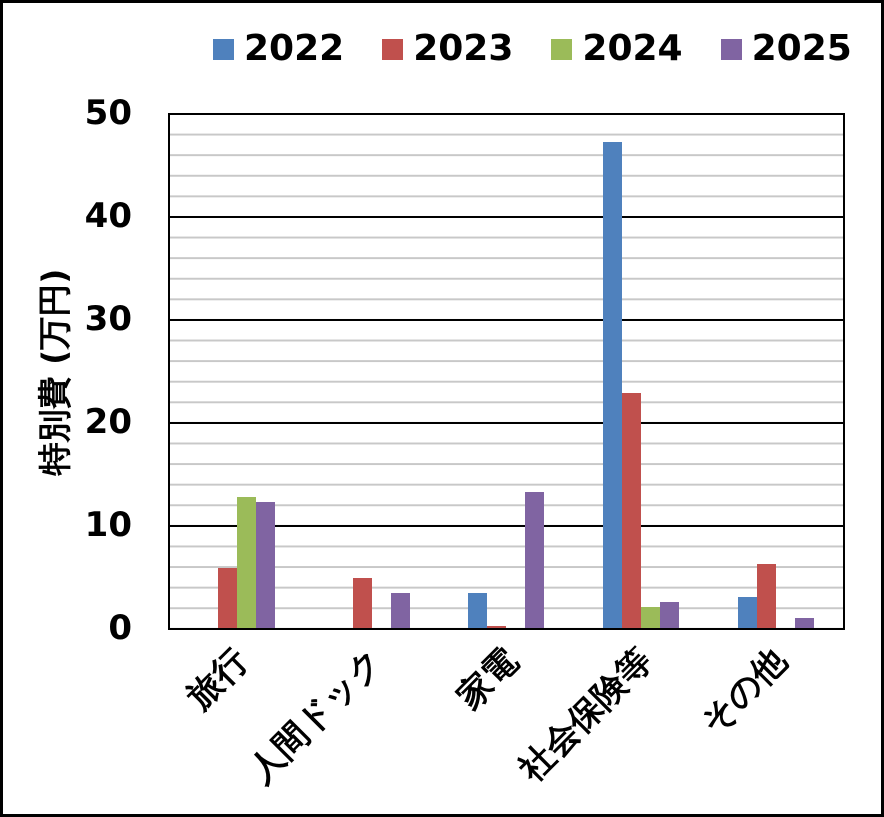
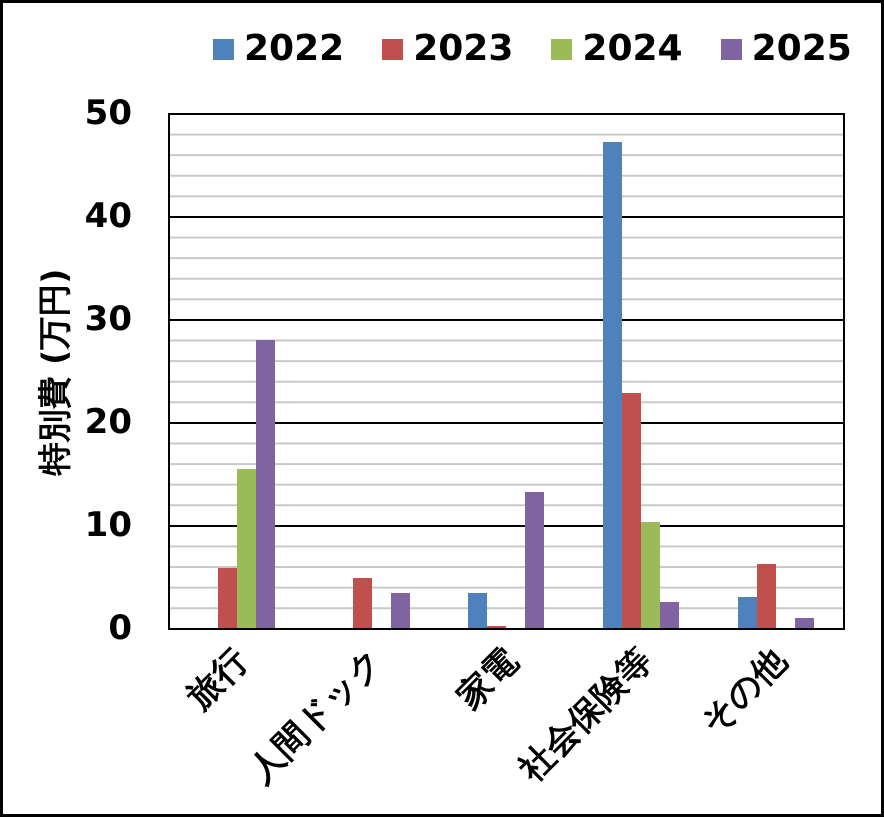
2024/旅行: 12.7 -> 15.4
2025/旅行: 12.2 -> 28.0
2024/社会保険等: 2.0 -> 10.3
